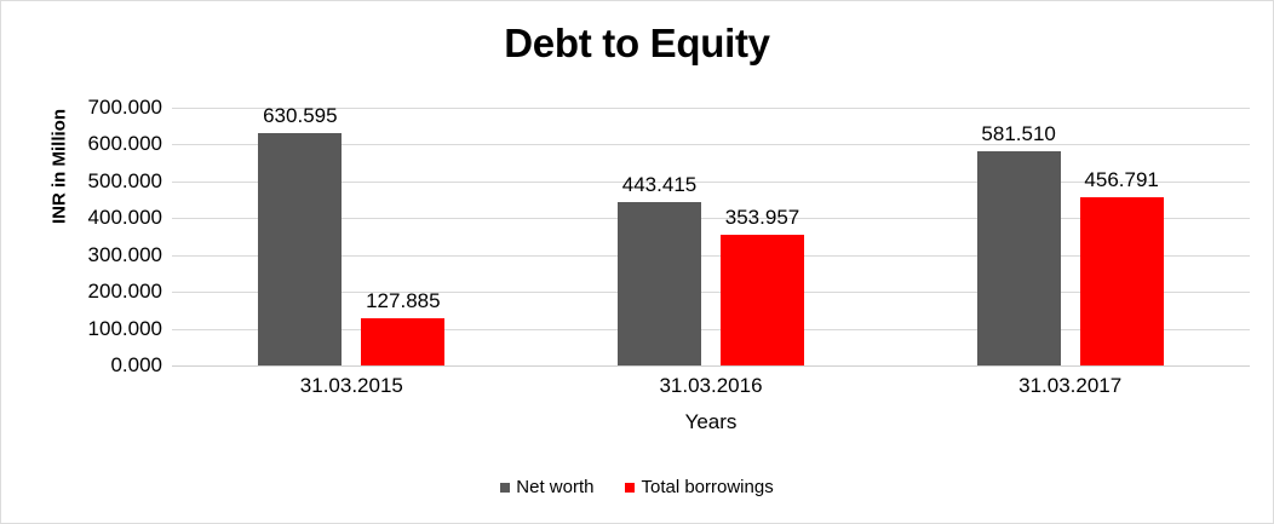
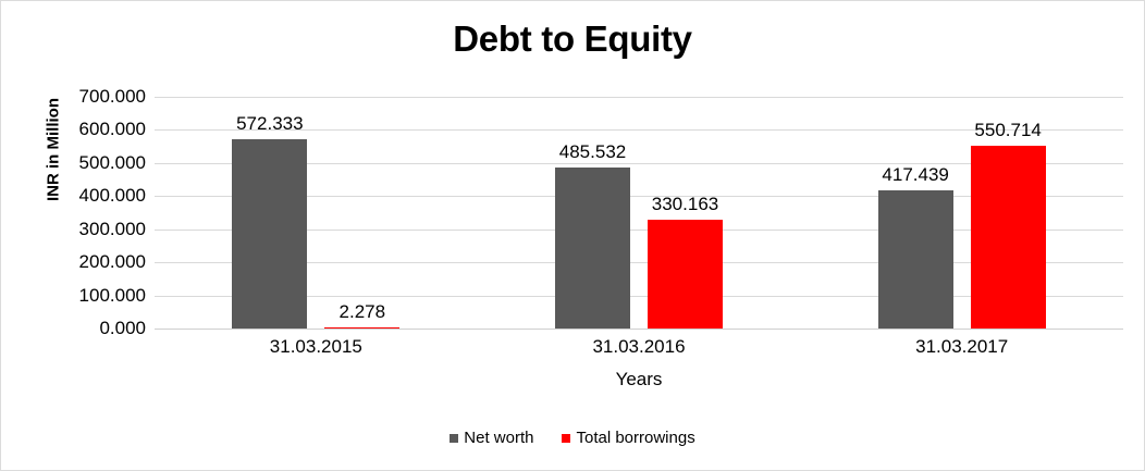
Net worth/31.03.2015: 630.595 -> 572.333
Total borrowings/31.03.2015: 127.885 -> 2.278
Net worth/31.03.2016: 443.415 -> 485.532
Total borrowings/31.03.2016: 353.957 -> 330.163
Net worth/31.03.2017: 581.510 -> 417.439
Total borrowings/31.03.2017: 456.791 -> 550.714
